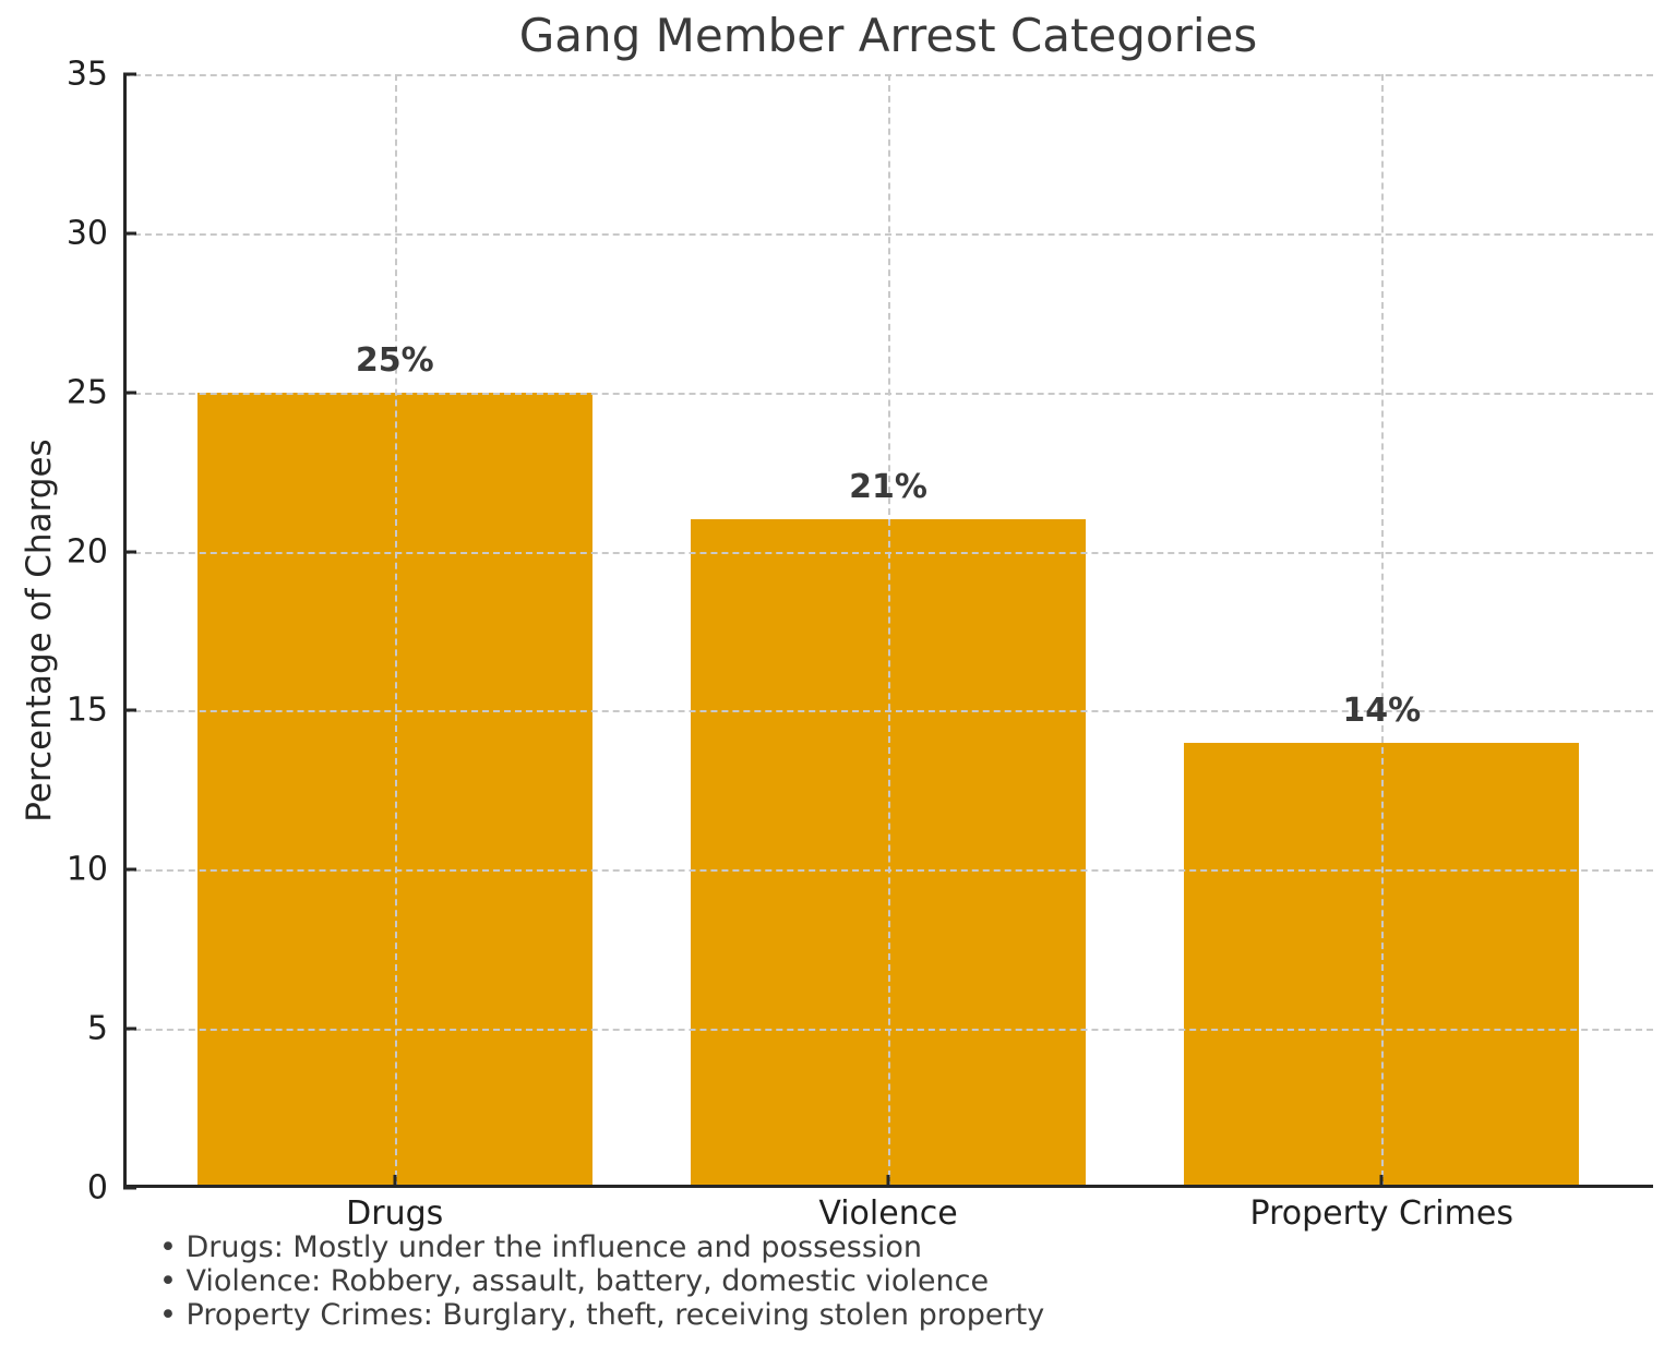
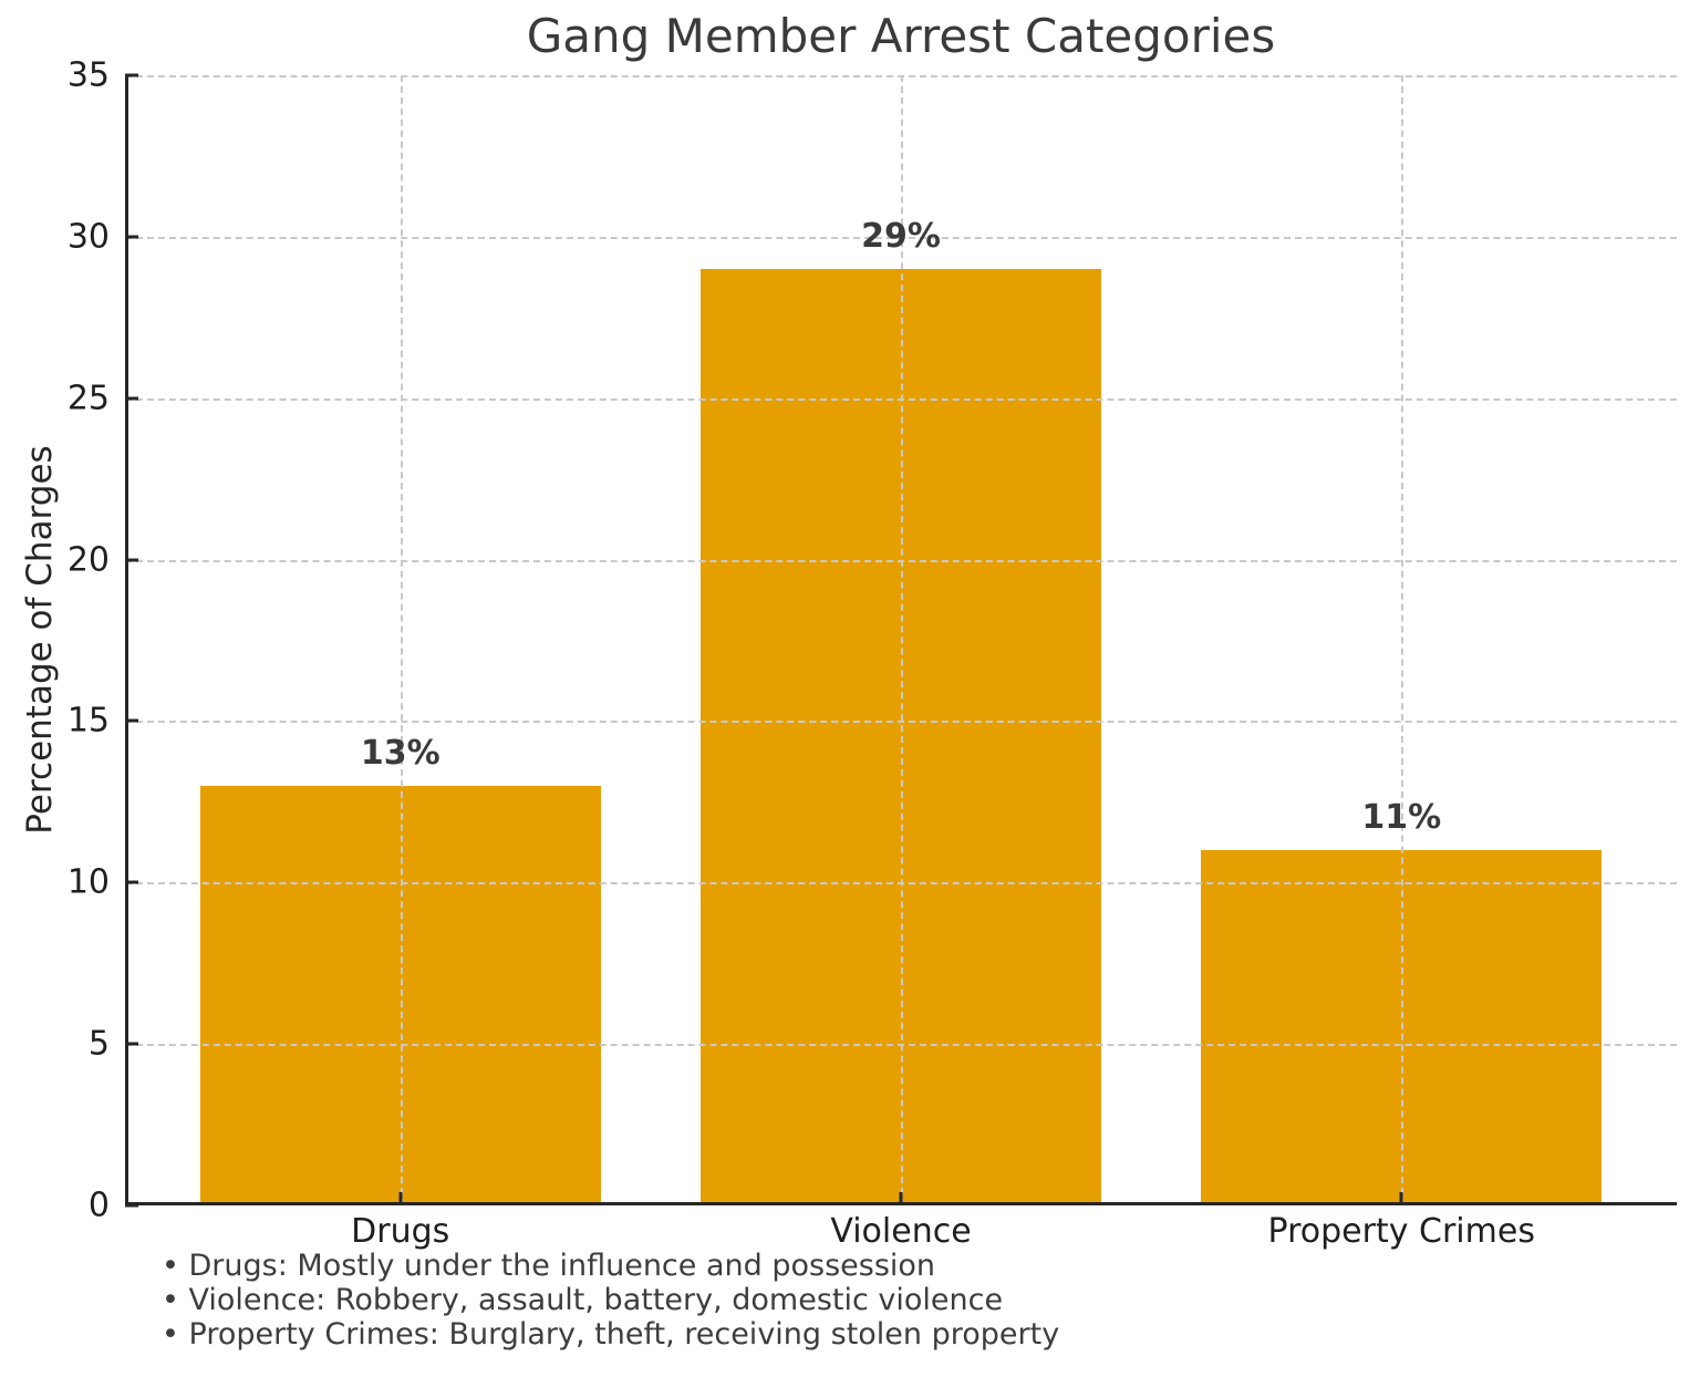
Drugs: 25% -> 13%
Violence: 21% -> 29%
Property Crimes: 14% -> 11%
